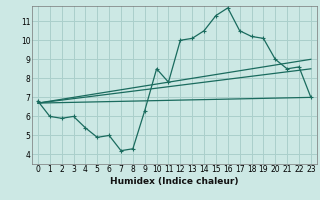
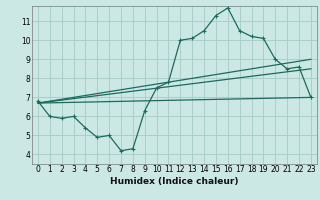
10: 8.5 -> 7.5
